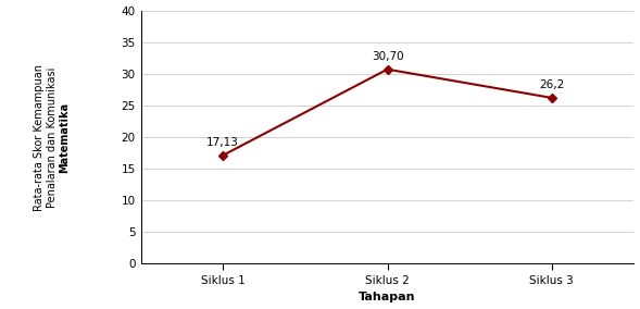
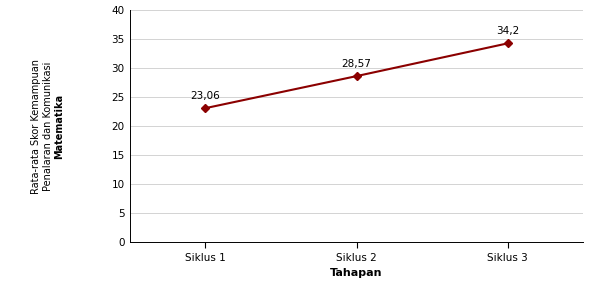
Siklus 1: 17,13 -> 23,06
Siklus 2: 30,70 -> 28,57
Siklus 3: 26,2 -> 34,2
